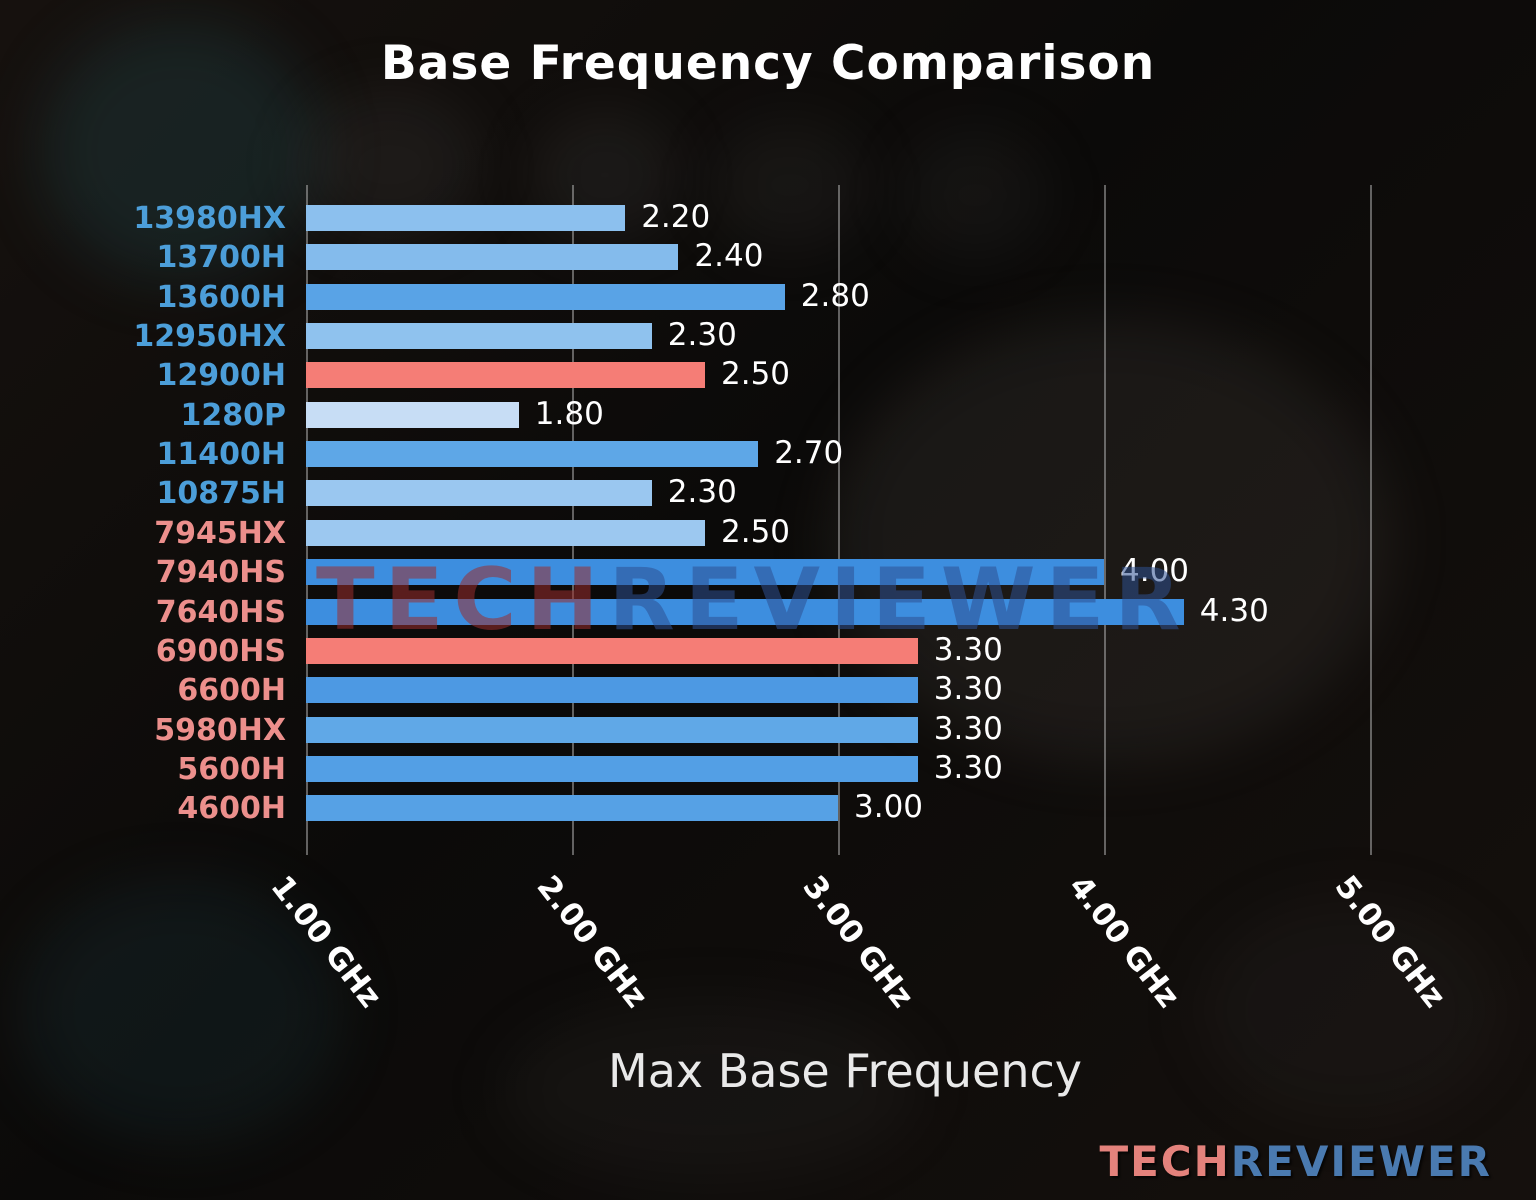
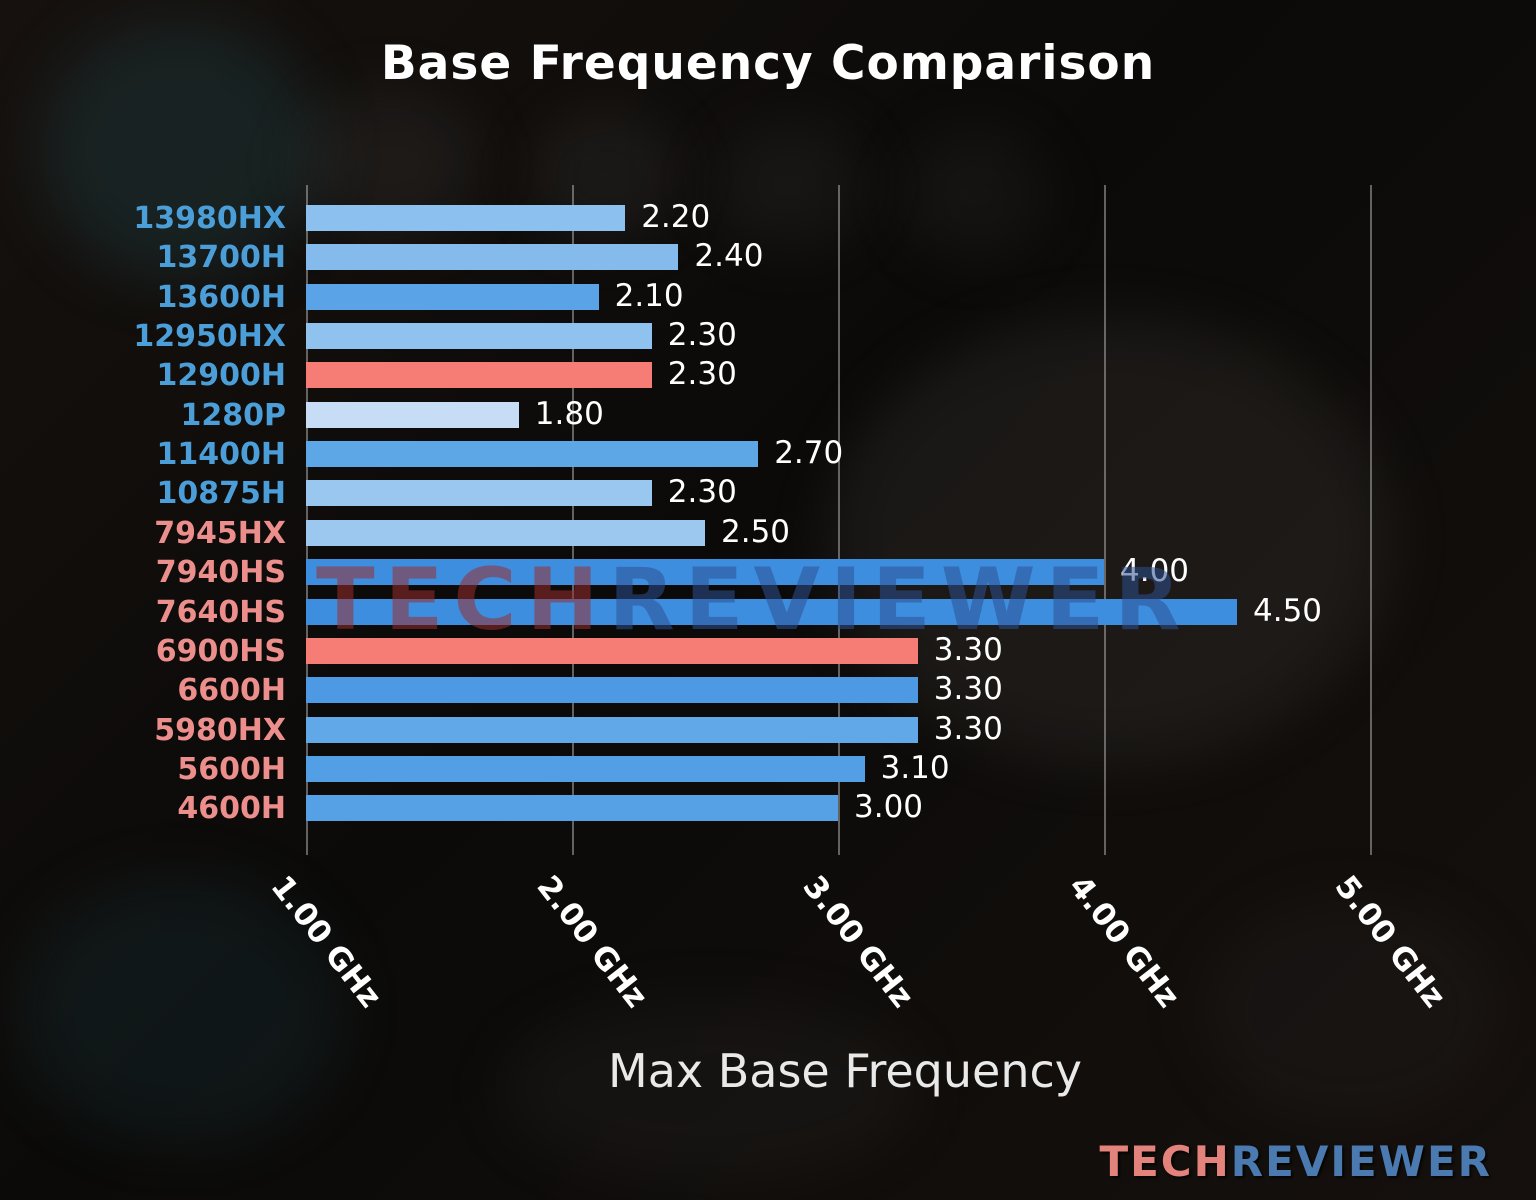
13600H: 2.80 -> 2.10
12900H: 2.50 -> 2.30
7640HS: 4.30 -> 4.50
5600H: 3.30 -> 3.10
